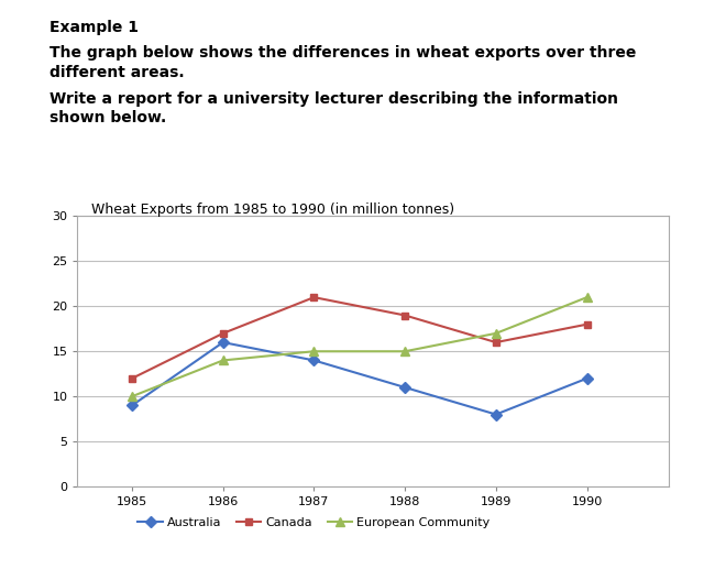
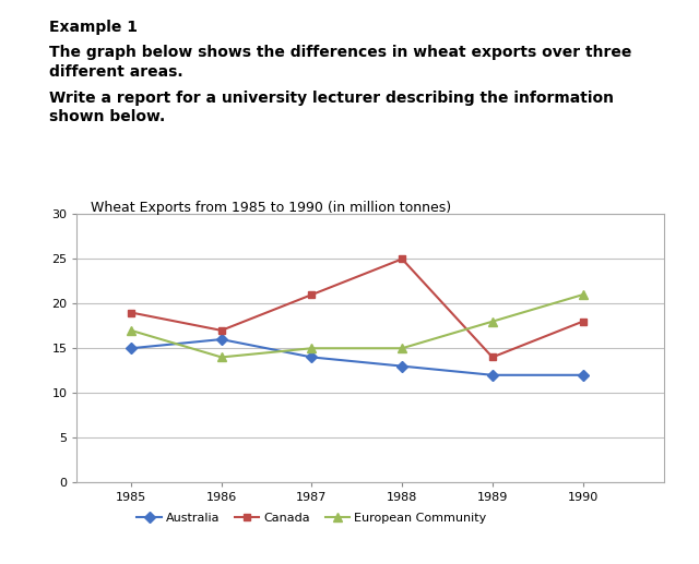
Australia/1985: 9 -> 15
Canada/1985: 12 -> 19
European Community/1985: 10 -> 17
Australia/1988: 11 -> 13
Canada/1988: 19 -> 25
Australia/1989: 8 -> 12
Canada/1989: 16 -> 14
European Community/1989: 17 -> 18
